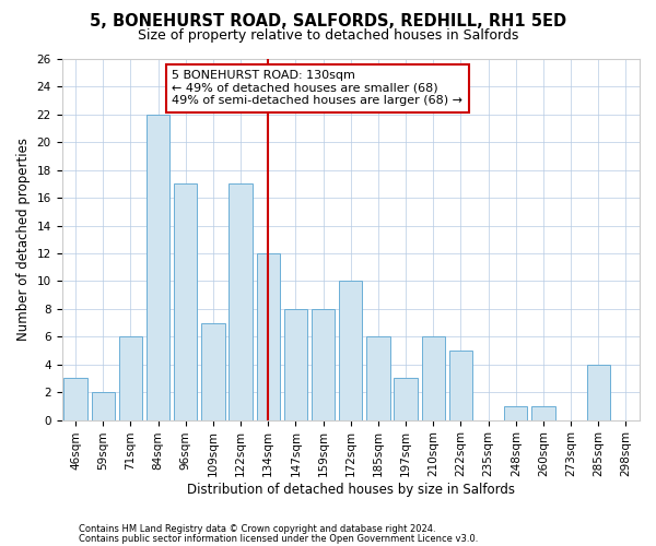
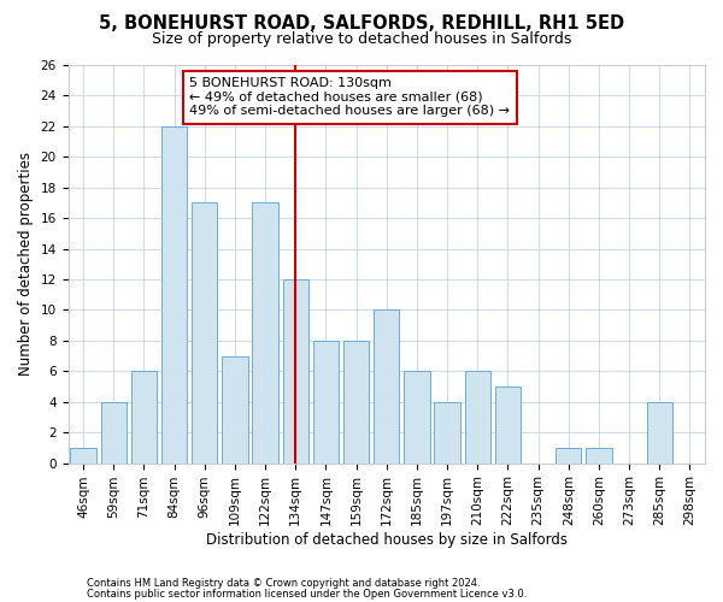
46sqm: 3 -> 1
59sqm: 2 -> 4
197sqm: 3 -> 4
